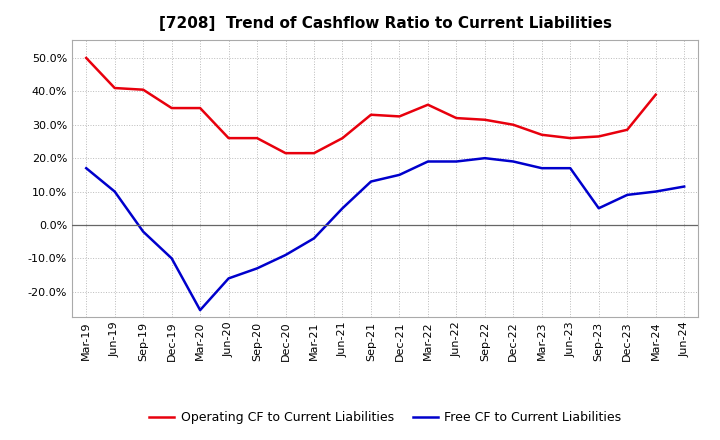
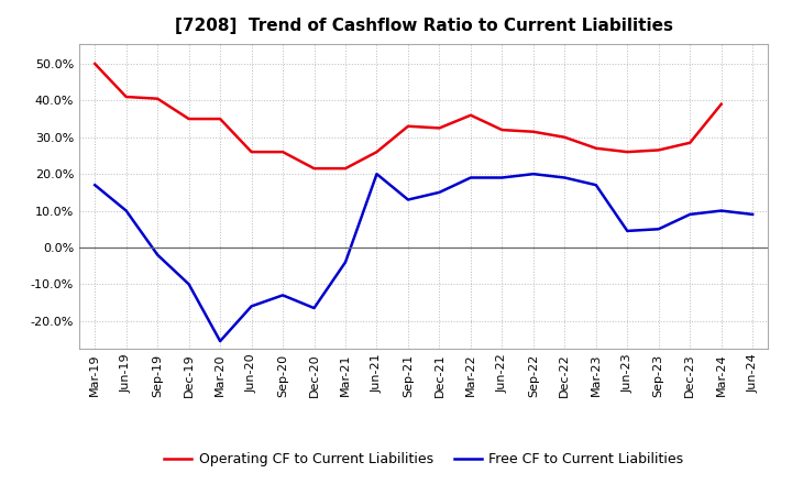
Free CF to Current Liabilities/Dec-20: -9.0% -> -16.5%
Free CF to Current Liabilities/Jun-21: 5.0% -> 20.0%
Free CF to Current Liabilities/Jun-23: 17.0% -> 4.5%
Free CF to Current Liabilities/Jun-24: 11.5% -> 9.0%
